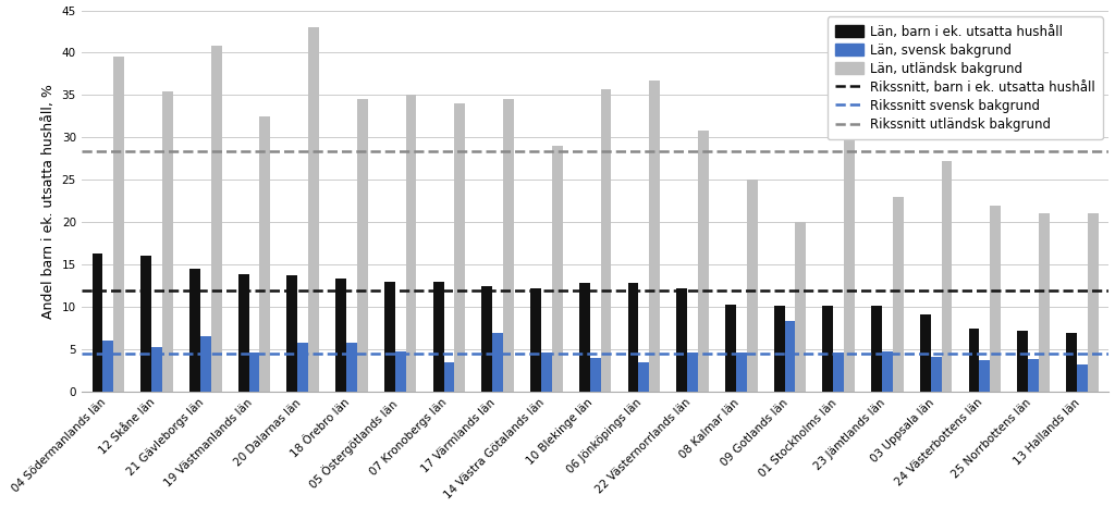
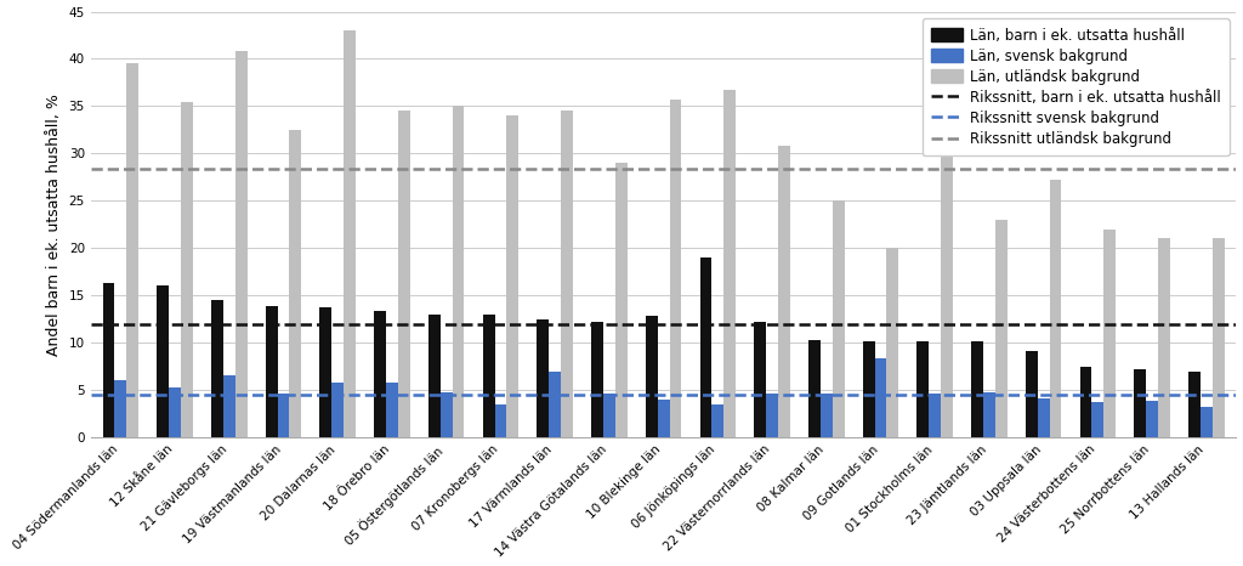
Län, barn i ek. utsatta hushåll/06 Jönköpings län: 12.8 -> 19.0
